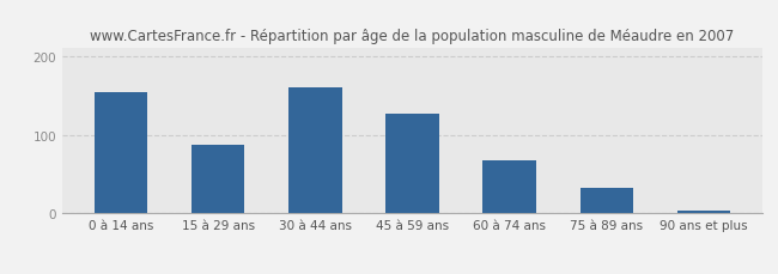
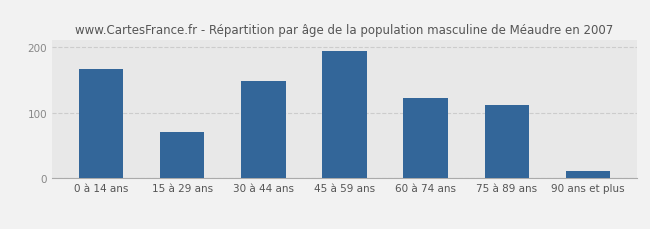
0 à 14 ans: 155 -> 166
15 à 29 ans: 88 -> 70
30 à 44 ans: 160 -> 148
45 à 59 ans: 127 -> 194
60 à 74 ans: 68 -> 122
75 à 89 ans: 32 -> 112
90 ans et plus: 4 -> 12
